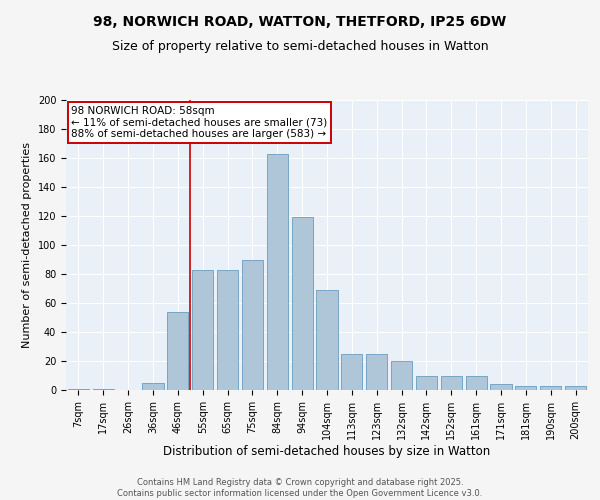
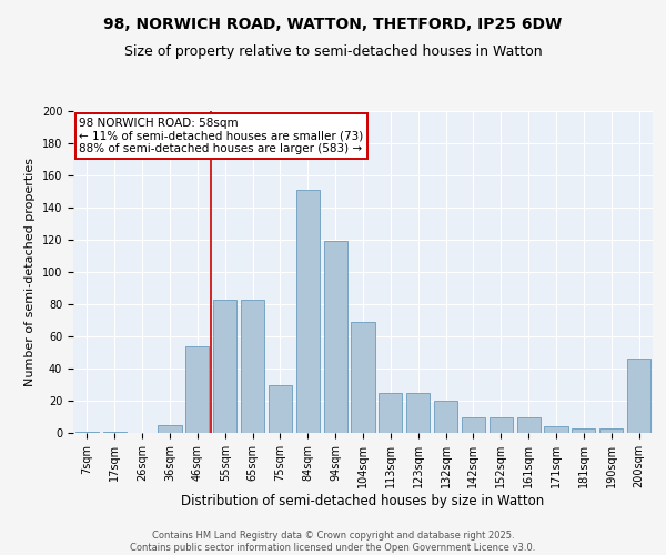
75sqm: 90 -> 30
84sqm: 163 -> 151
200sqm: 3 -> 46
